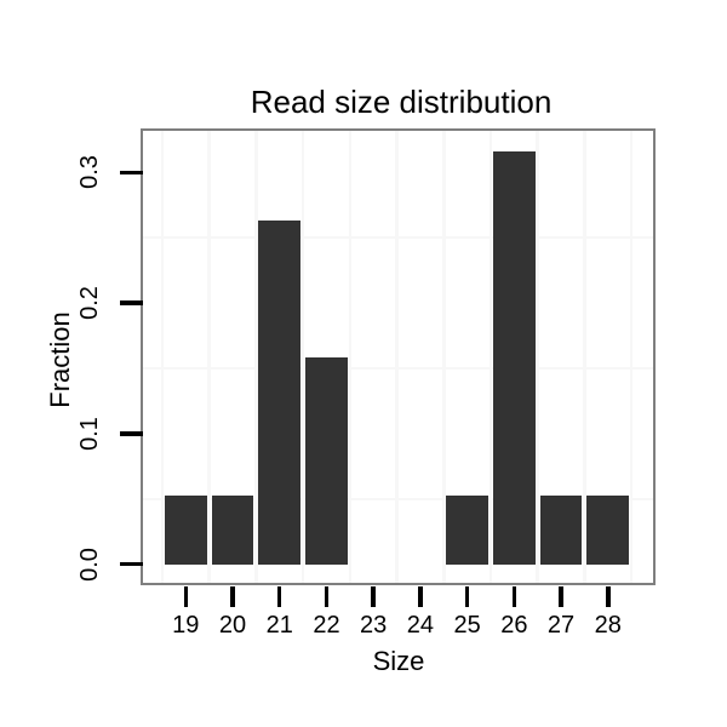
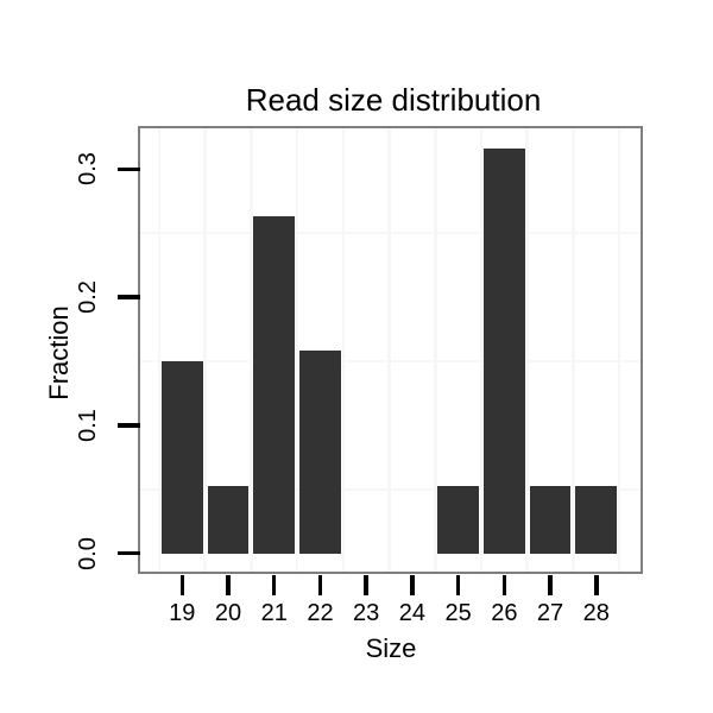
19: 0.053 -> 0.150
